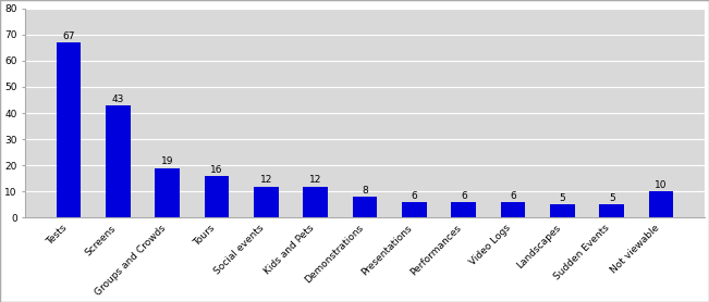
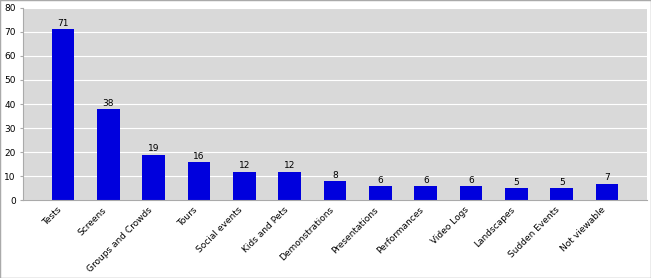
Tests: 67 -> 71
Screens: 43 -> 38
Not viewable: 10 -> 7
